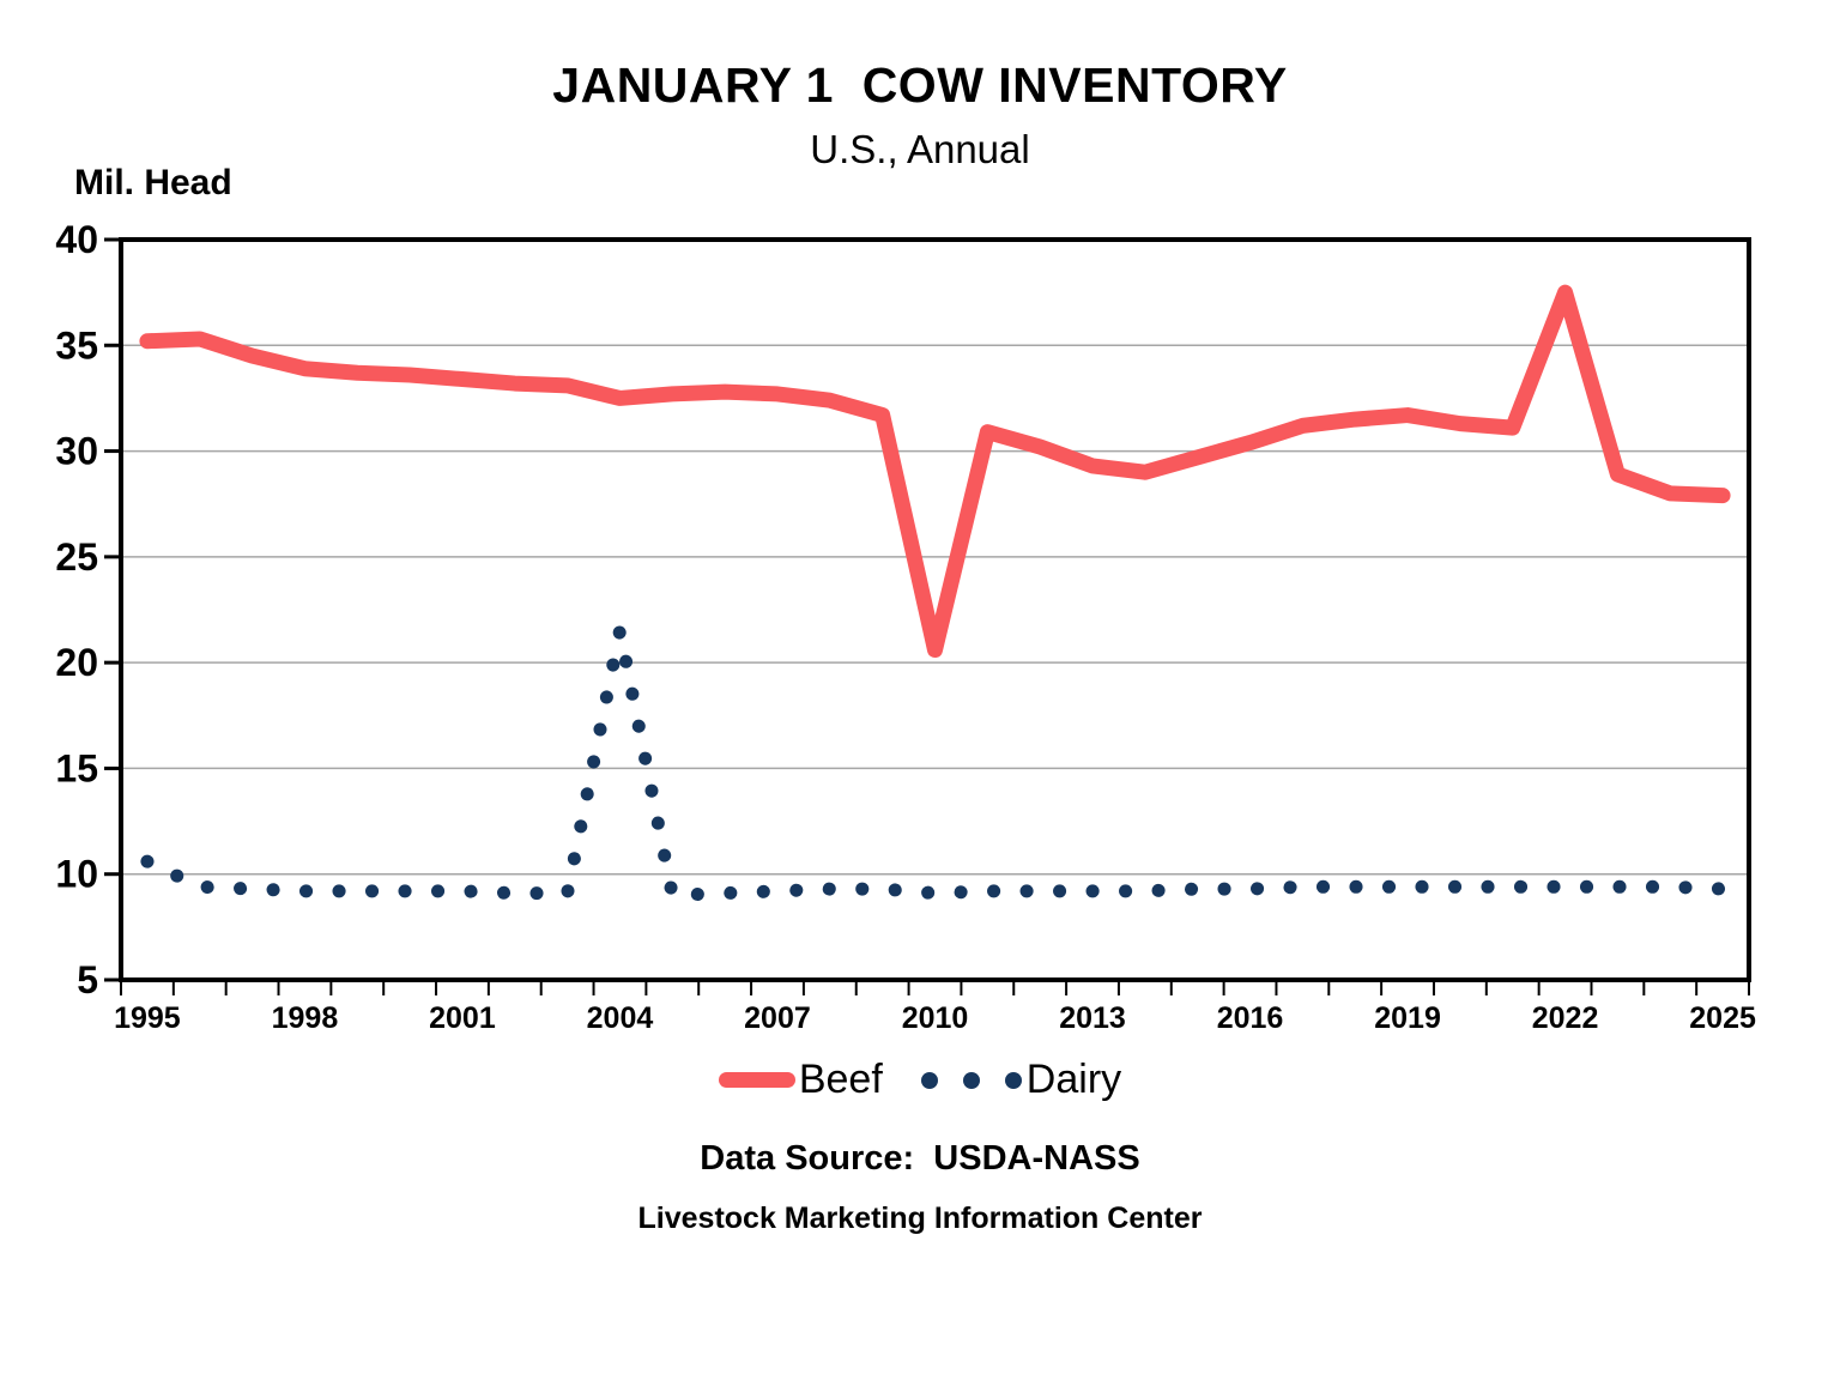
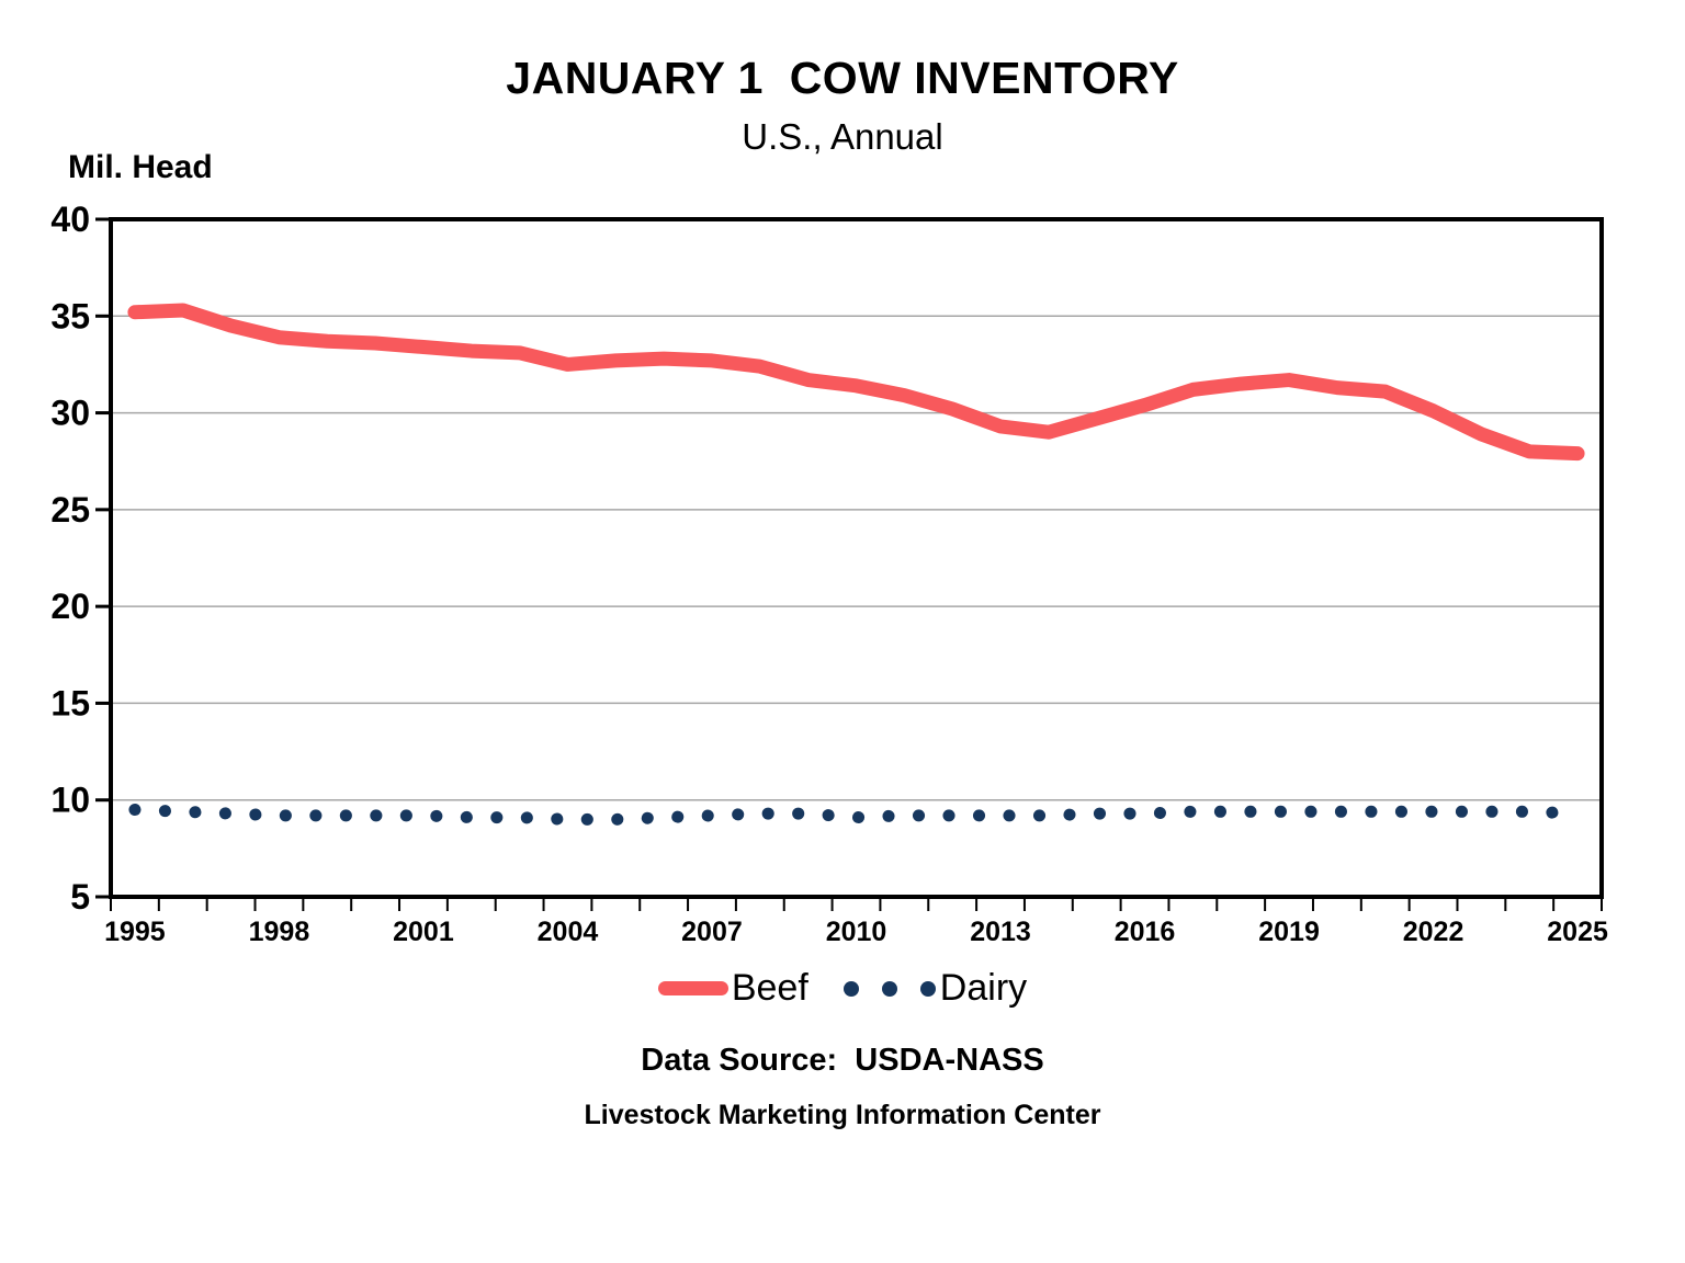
Dairy/1995: 10.6 -> 9.5
Dairy/2004: 21.5 -> 9.0
Beef/2010: 20.6 -> 31.4
Beef/2022: 37.5 -> 30.1
